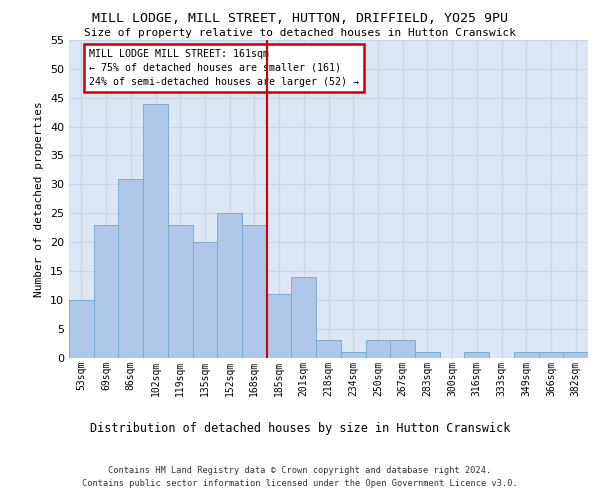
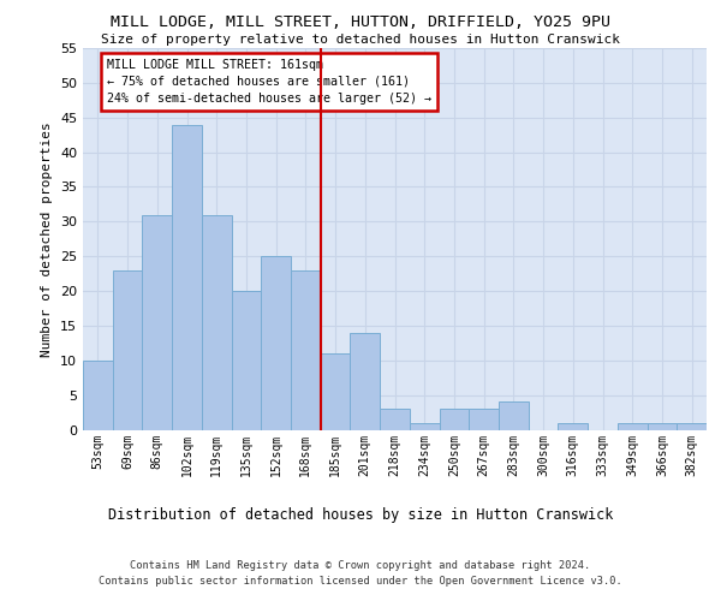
119sqm: 23 -> 31
283sqm: 1 -> 4
